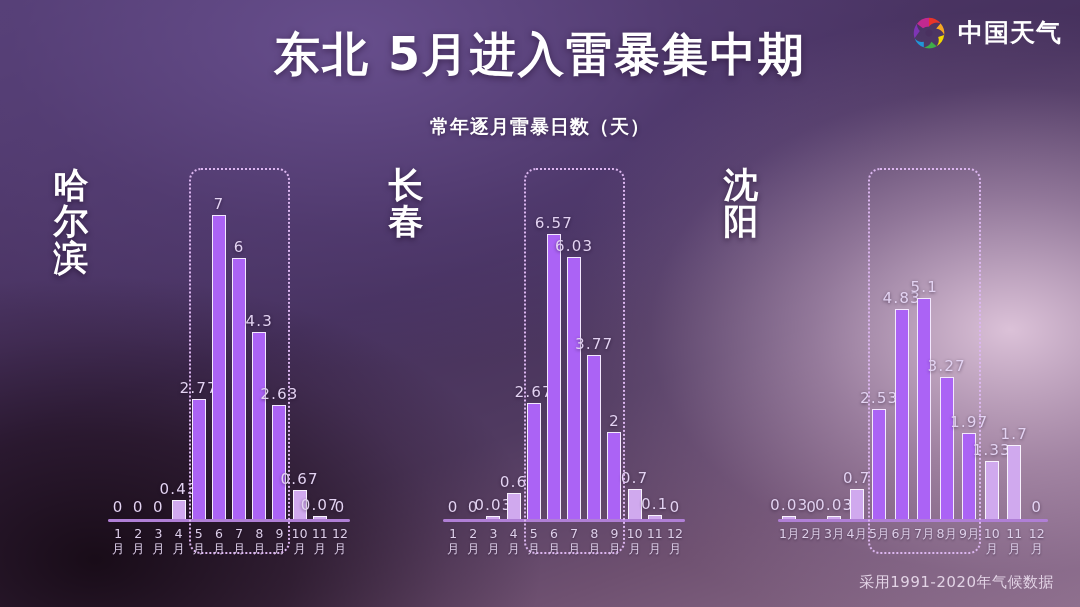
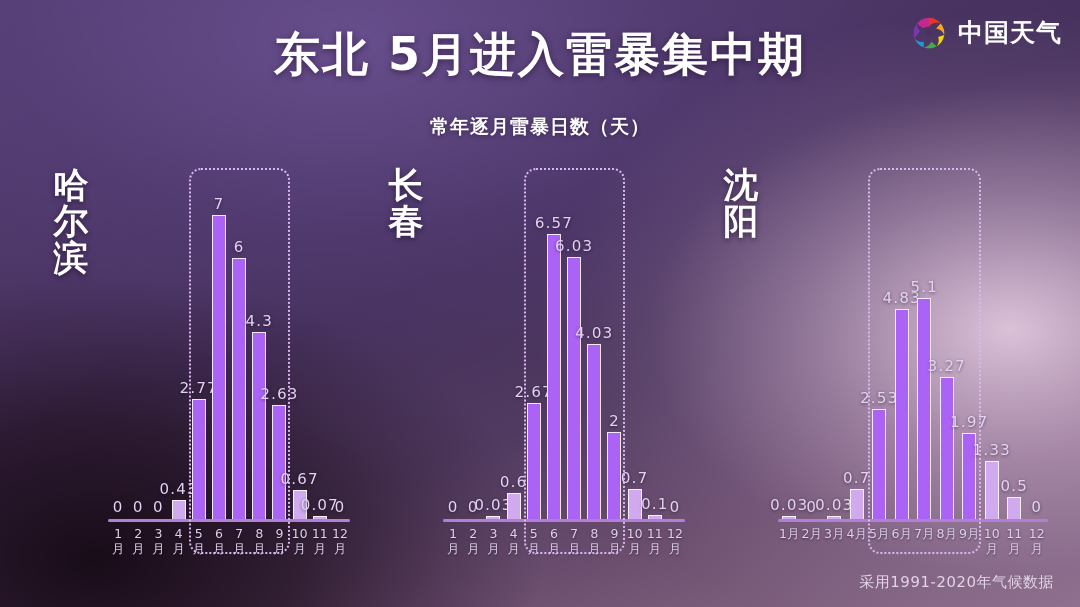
长春/8月: 3.77 -> 4.03
沈阳/11月: 1.7 -> 0.5
